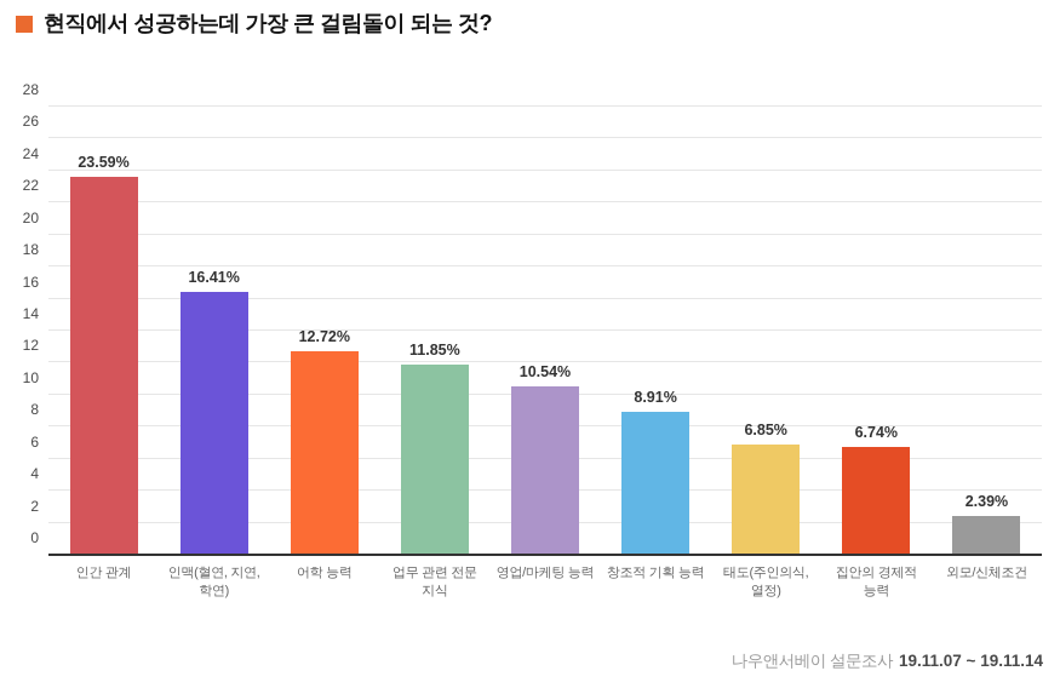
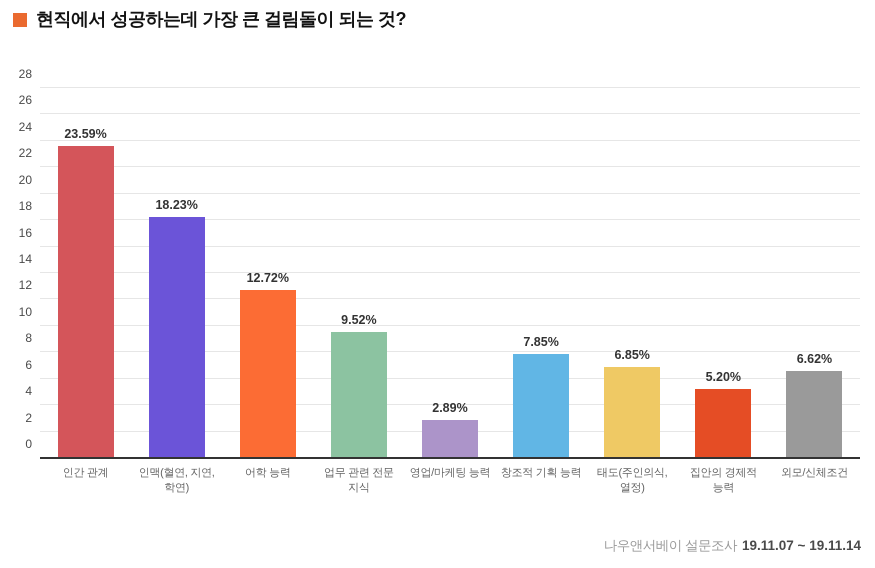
인맥(혈연, 지연, 학연): 16.41% -> 18.23%
업무 관련 전문 지식: 11.85% -> 9.52%
영업/마케팅 능력: 10.54% -> 2.89%
창조적 기획 능력: 8.91% -> 7.85%
집안의 경제적 능력: 6.74% -> 5.20%
외모/신체조건: 2.39% -> 6.62%
